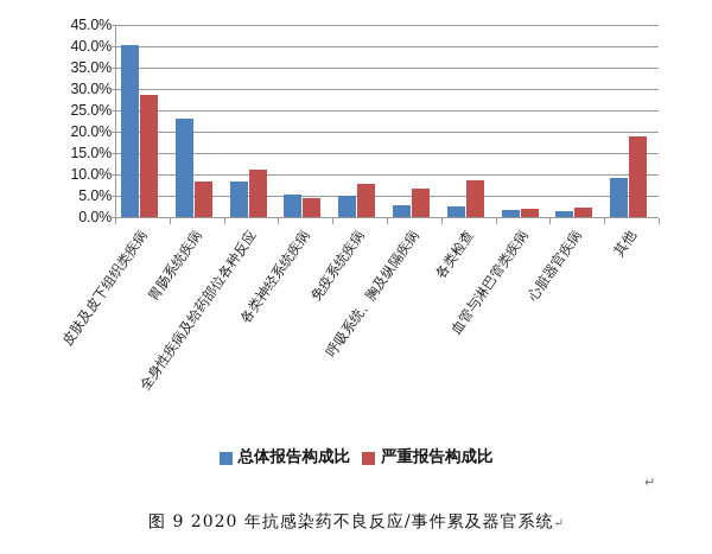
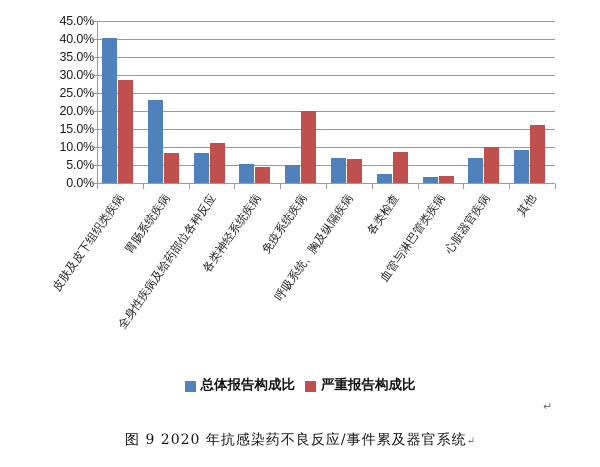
严重报告构成比/免疫系统疾病: 8% -> 20%
总体报告构成比/呼吸系统、胸及纵隔疾病: 3% -> 7%
总体报告构成比/心脏器官疾病: 2% -> 7%
严重报告构成比/心脏器官疾病: 2% -> 10%
严重报告构成比/其他: 19% -> 16%
